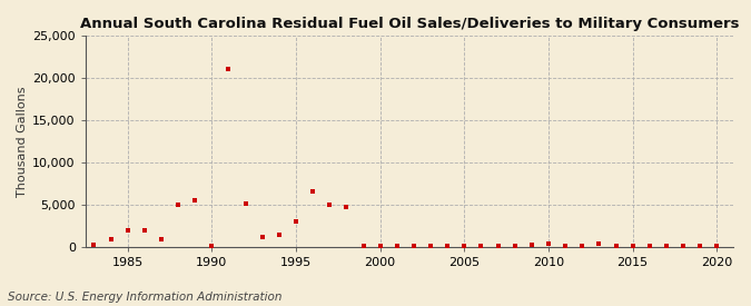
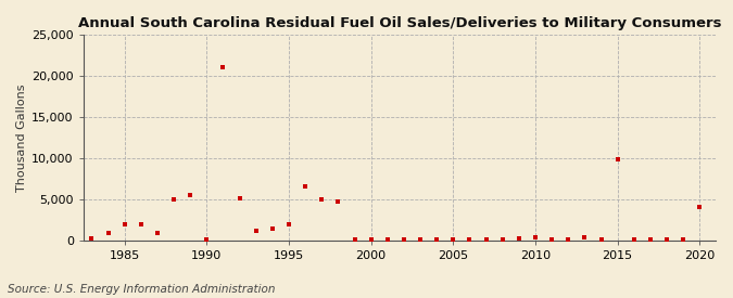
1995: 3,000 -> 2,000
2015: 0 -> 9,800
2020: 0 -> 4,000
